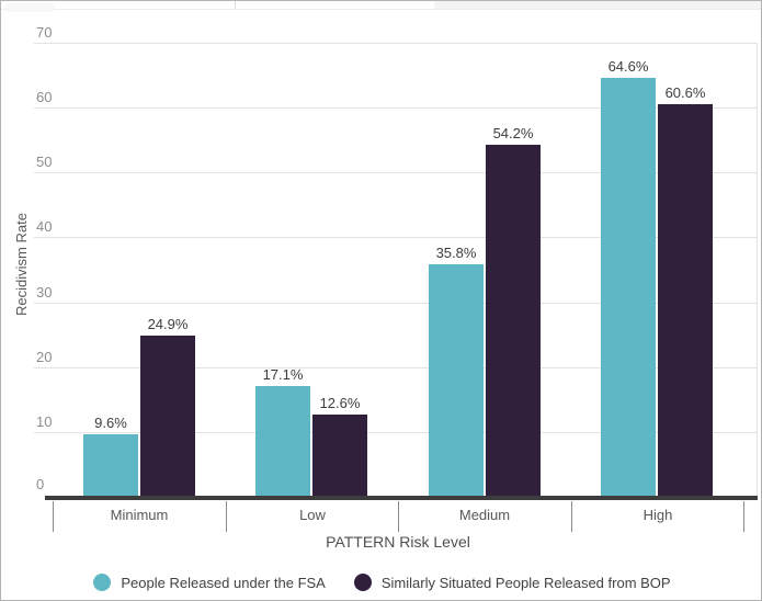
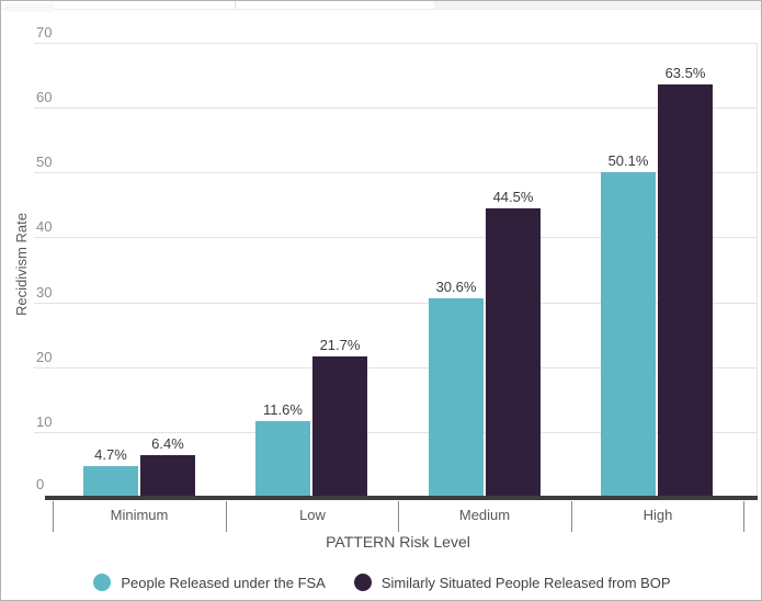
People Released under the FSA/Minimum: 9.6% -> 4.7%
Similarly Situated People Released from BOP/Minimum: 24.9% -> 6.4%
People Released under the FSA/Low: 17.1% -> 11.6%
Similarly Situated People Released from BOP/Low: 12.6% -> 21.7%
People Released under the FSA/Medium: 35.8% -> 30.6%
Similarly Situated People Released from BOP/Medium: 54.2% -> 44.5%
People Released under the FSA/High: 64.6% -> 50.1%
Similarly Situated People Released from BOP/High: 60.6% -> 63.5%
